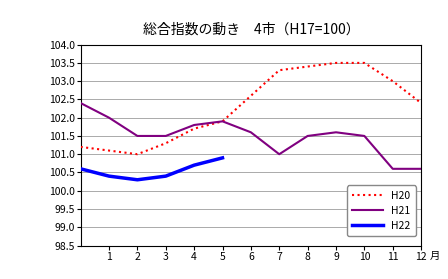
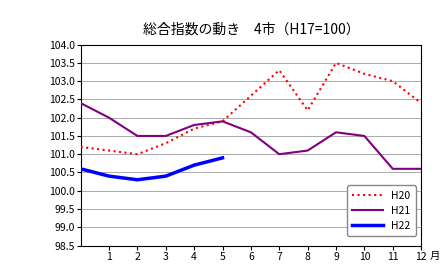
H20/8: 103.4 -> 102.2
H21/8: 101.5 -> 101.1
H20/10: 103.5 -> 103.2
